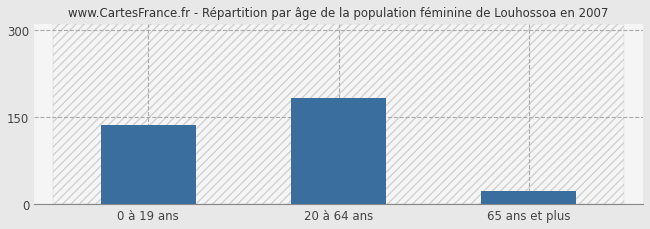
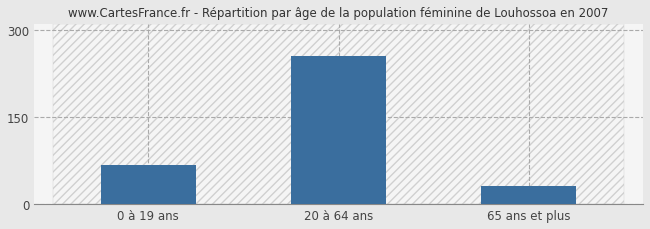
0 à 19 ans: 136 -> 68
20 à 64 ans: 183 -> 256
65 ans et plus: 22 -> 32
